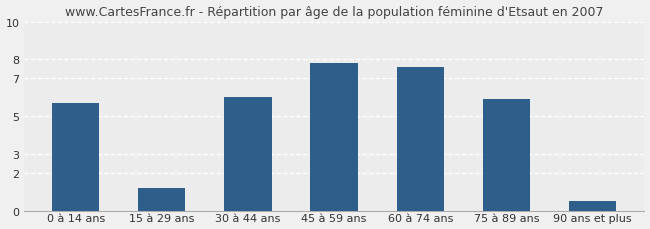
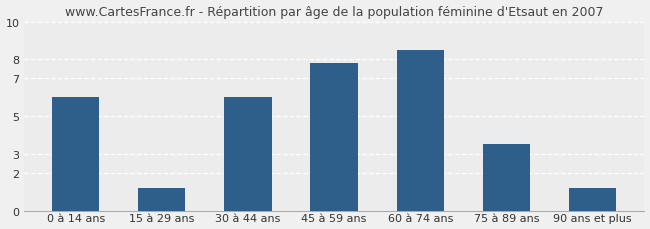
0 à 14 ans: 5.7 -> 6.0
60 à 74 ans: 7.6 -> 8.5
75 à 89 ans: 5.9 -> 3.5
90 ans et plus: 0.5 -> 1.2
